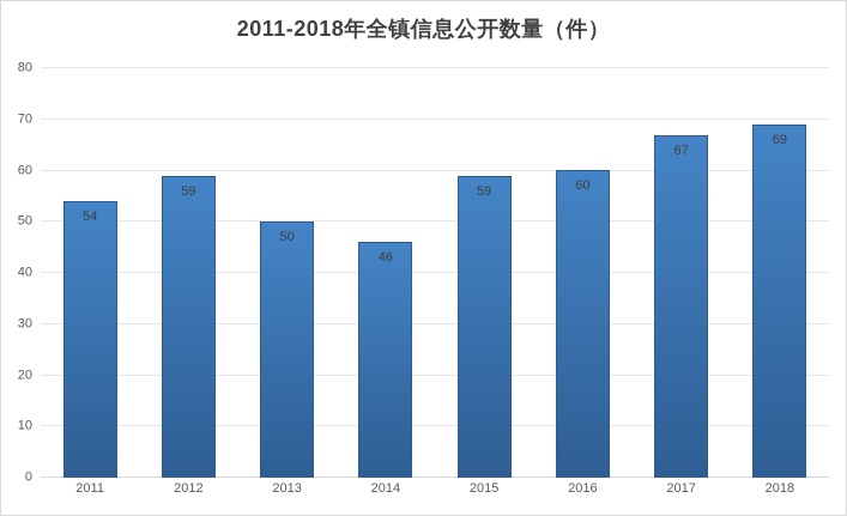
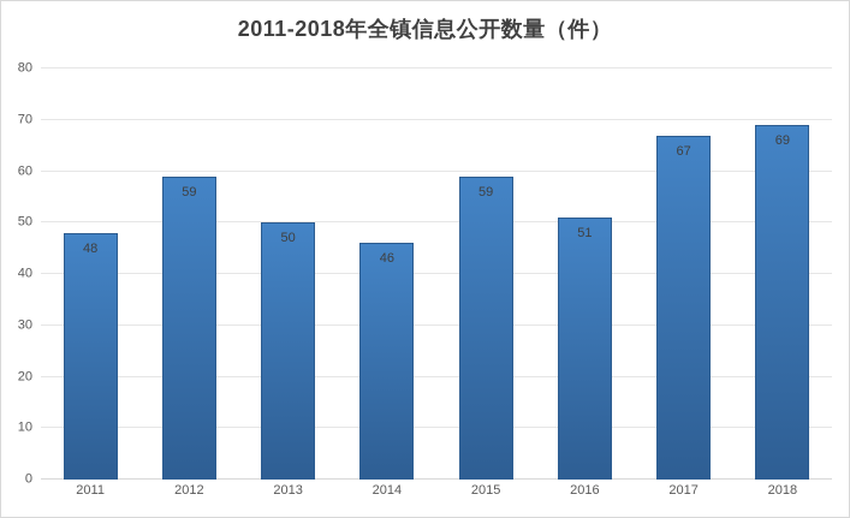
2011: 54 -> 48
2016: 60 -> 51
